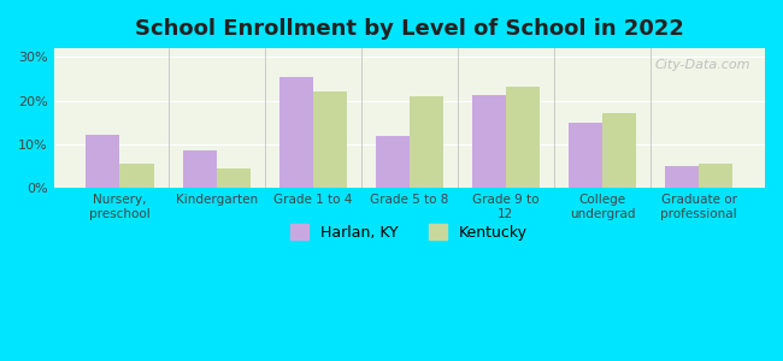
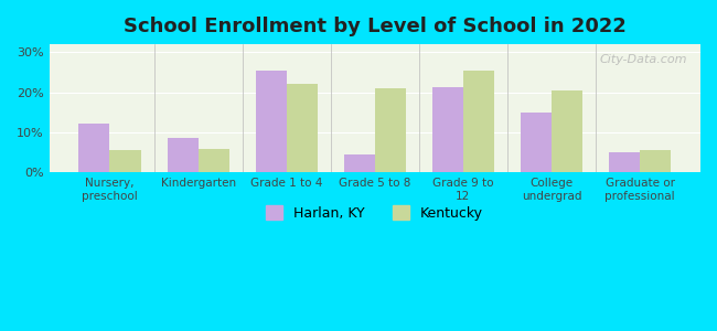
Kentucky/Kindergarten: 4.5% -> 6.0%
Harlan, KY/Grade 5 to 8: 12.0% -> 4.5%
Kentucky/Grade 9 to 12: 23.3% -> 25.5%
Kentucky/College undergrad: 17.2% -> 20.5%
